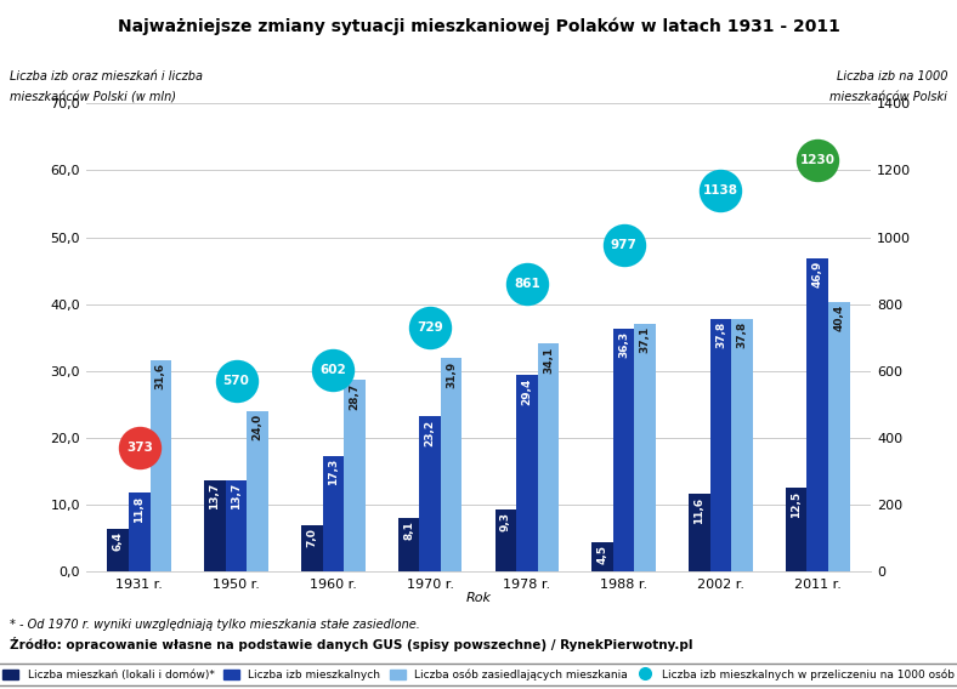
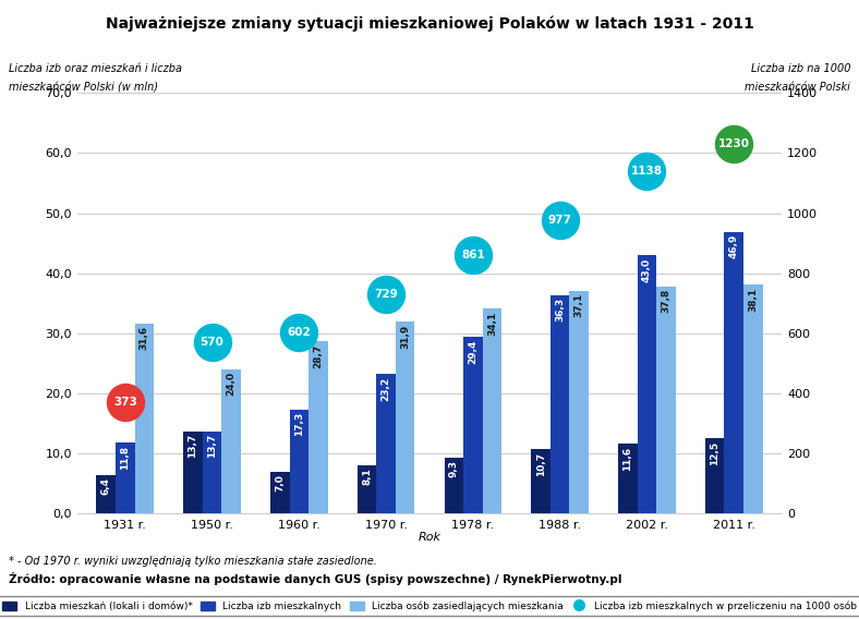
Liczba mieszkań (lokali i domów)*/1988 r.: 4,5 -> 10,7
Liczba izb mieszkalnych/2002 r.: 37,8 -> 43,0
Liczba osób zasiedlających mieszkania/2011 r.: 40,4 -> 38,1
